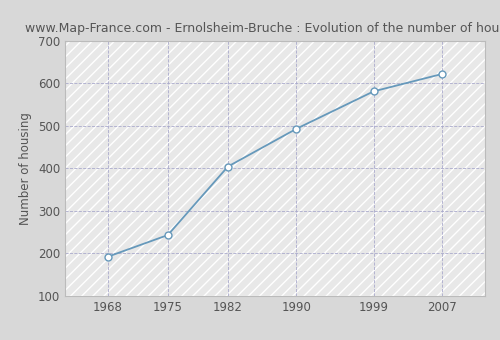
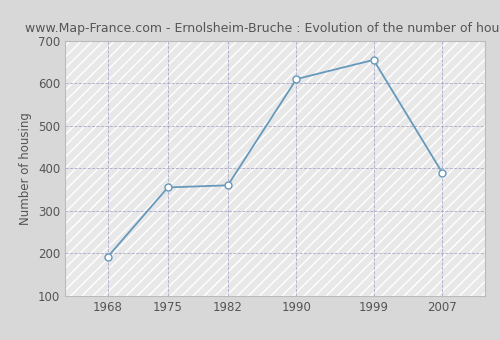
1975: 243 -> 355
1982: 404 -> 360
1990: 493 -> 610
1999: 581 -> 655
2007: 622 -> 390
